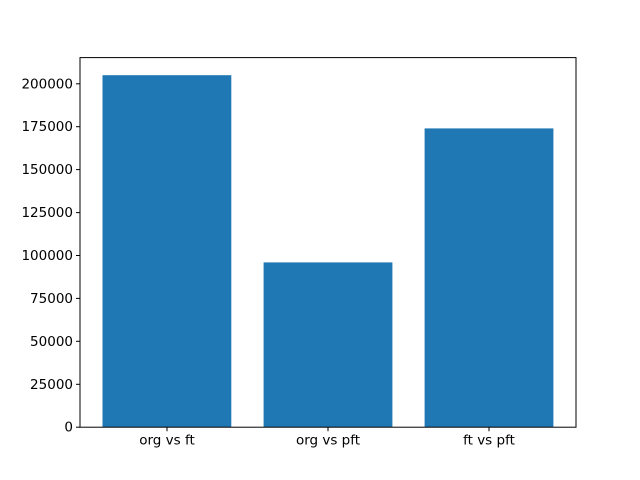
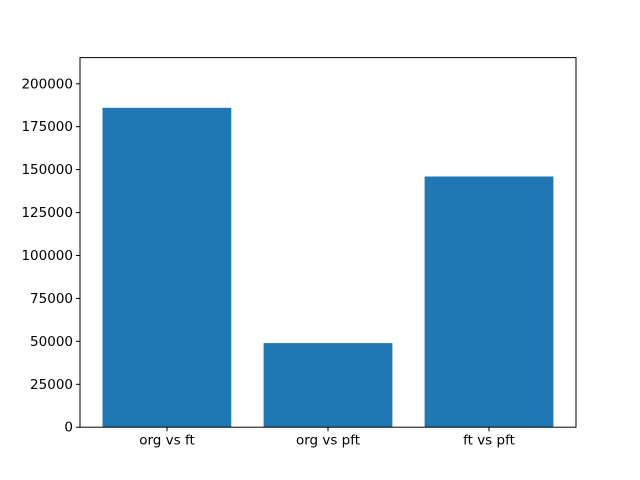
org vs ft: 205000 -> 186000
org vs pft: 96000 -> 49000
ft vs pft: 174000 -> 146000
